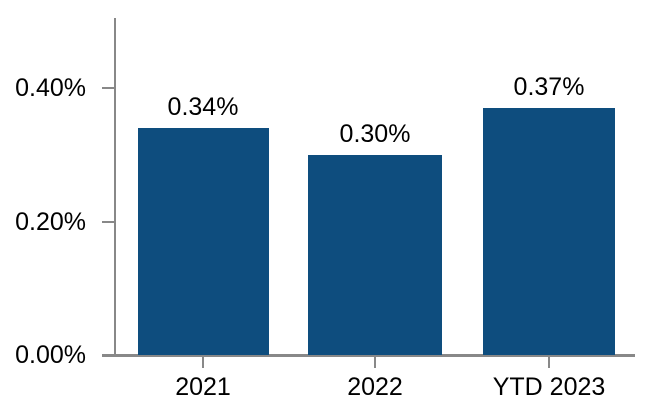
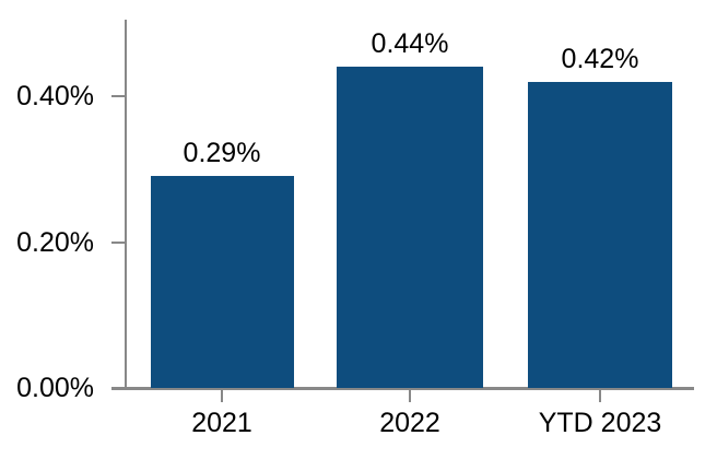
2021: 0.34% -> 0.29%
2022: 0.30% -> 0.44%
YTD 2023: 0.37% -> 0.42%
